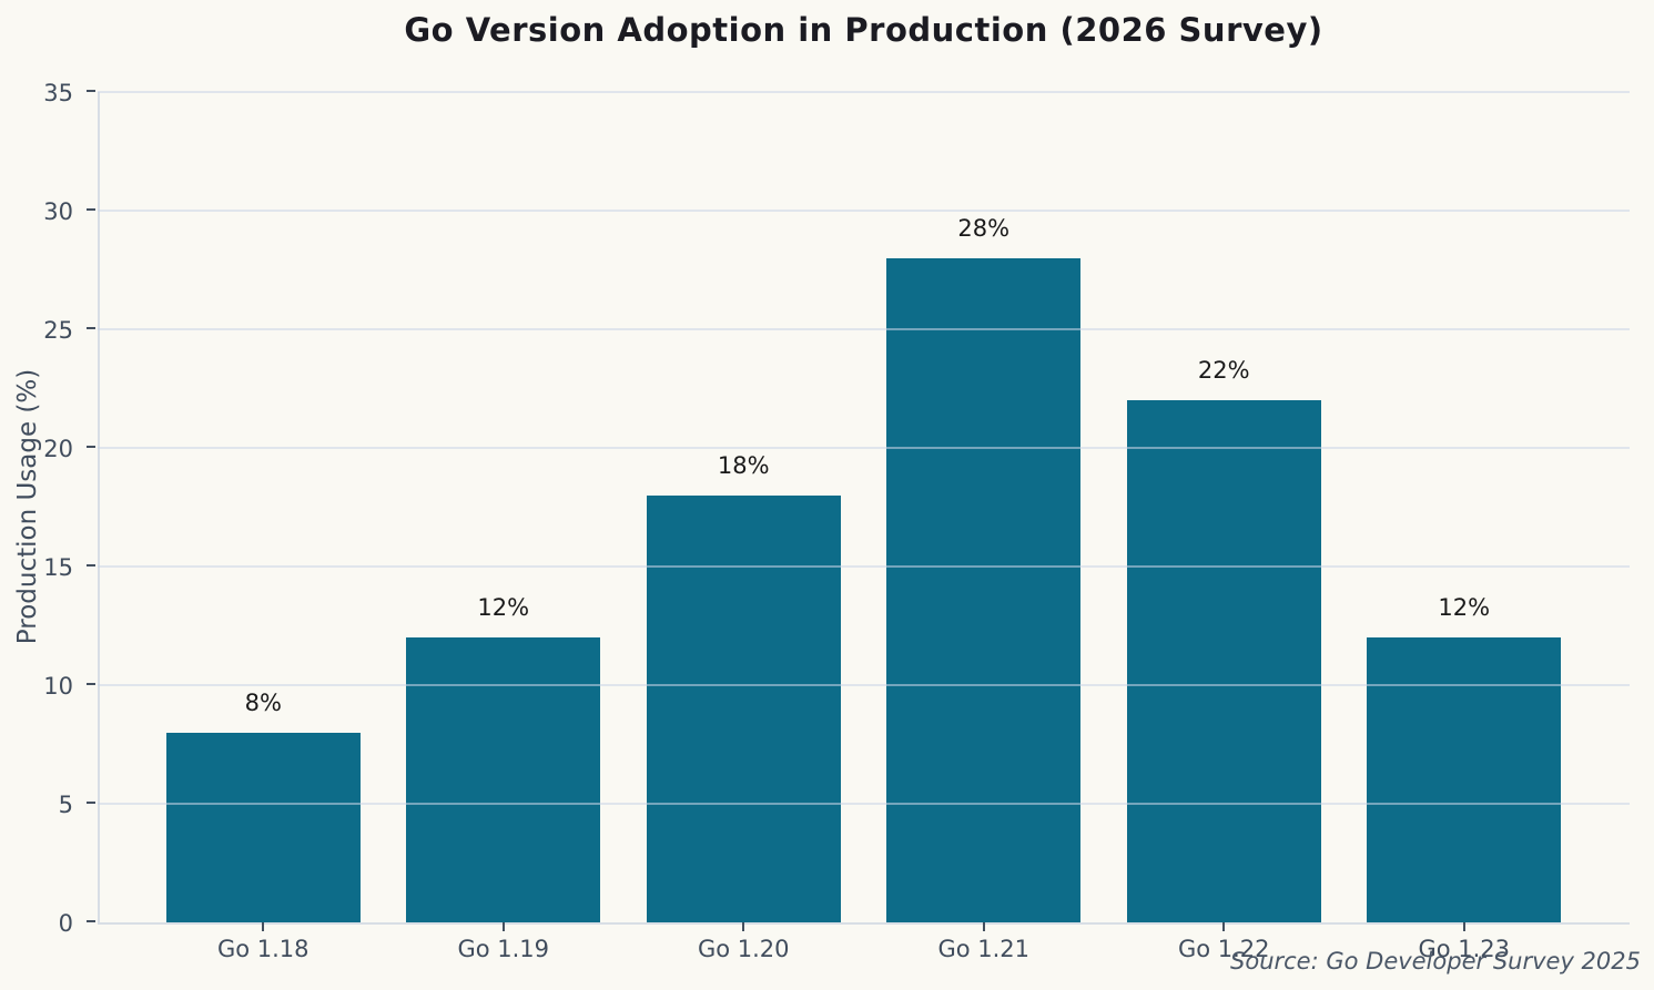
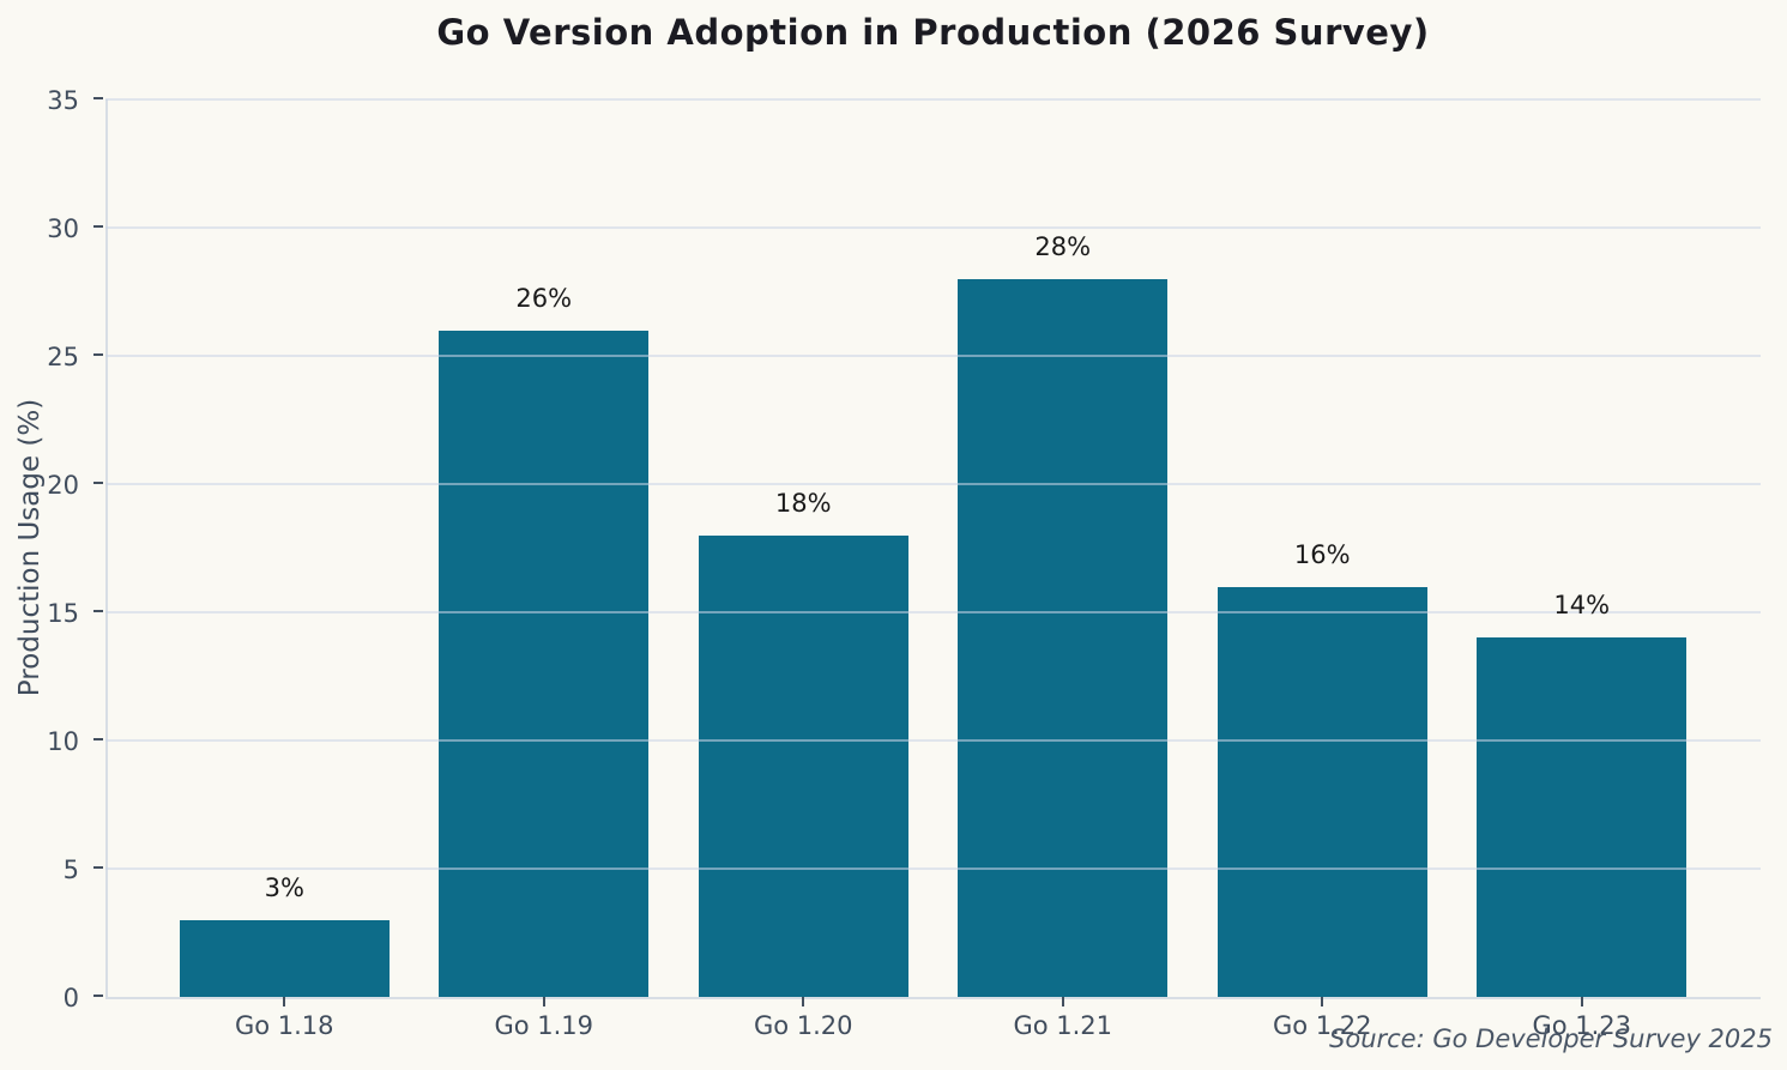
Go 1.18: 8% -> 3%
Go 1.19: 12% -> 26%
Go 1.22: 22% -> 16%
Go 1.23: 12% -> 14%
